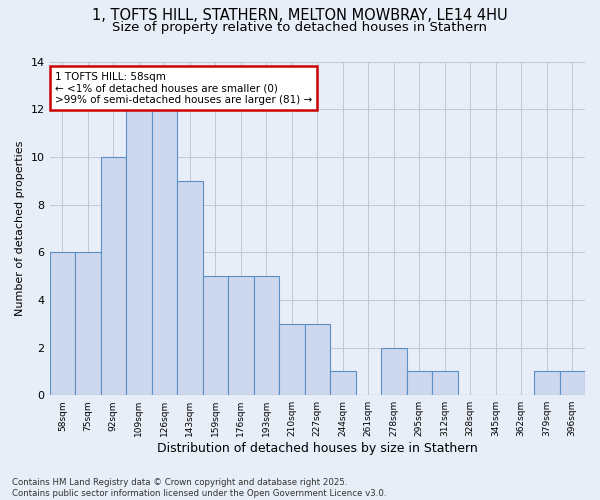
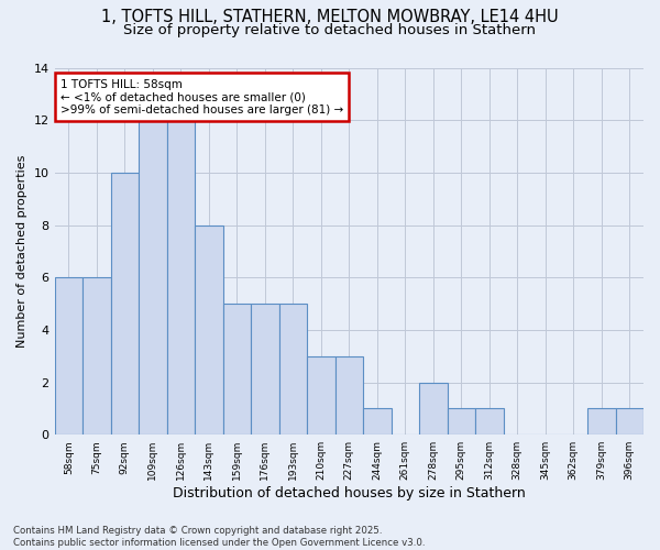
143sqm: 9 -> 8
